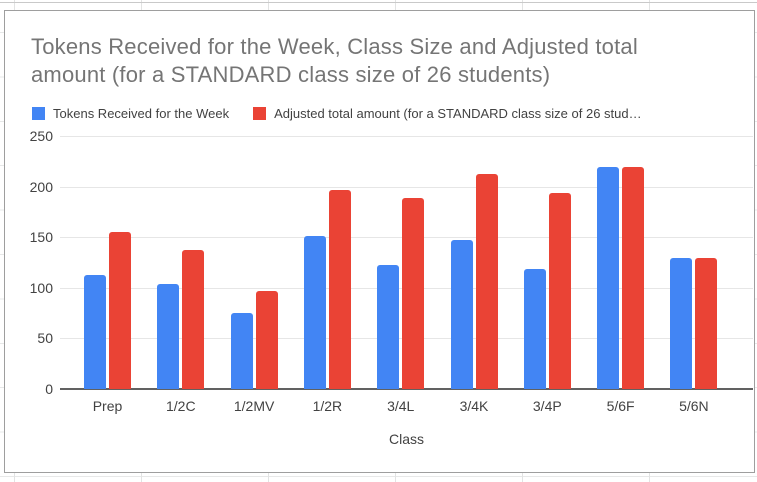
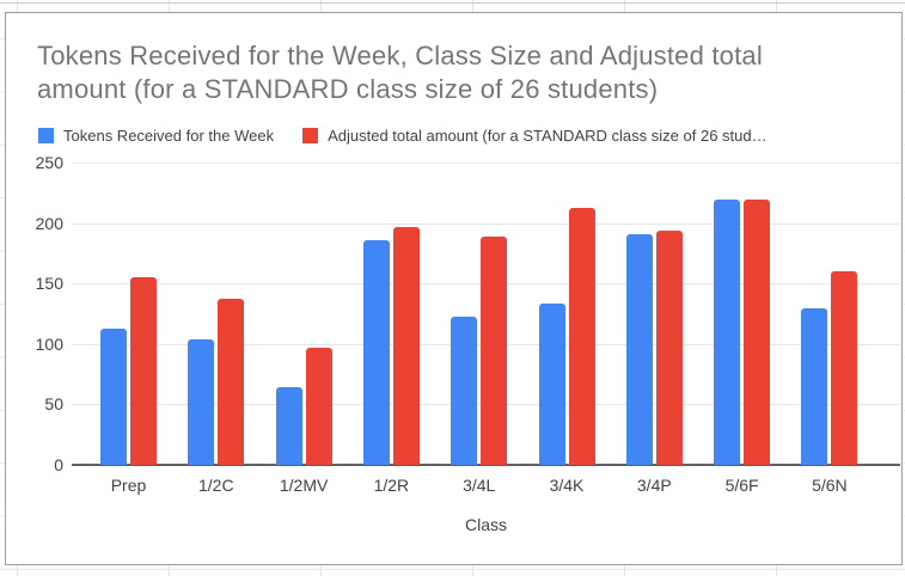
Tokens Received for the Week/1/2MV: 75 -> 64
Tokens Received for the Week/1/2R: 151 -> 186
Tokens Received for the Week/3/4K: 147 -> 133
Tokens Received for the Week/3/4P: 119 -> 191
Adjusted total amount (for a STANDARD class size of 26 stud…/5/6N: 129 -> 160
